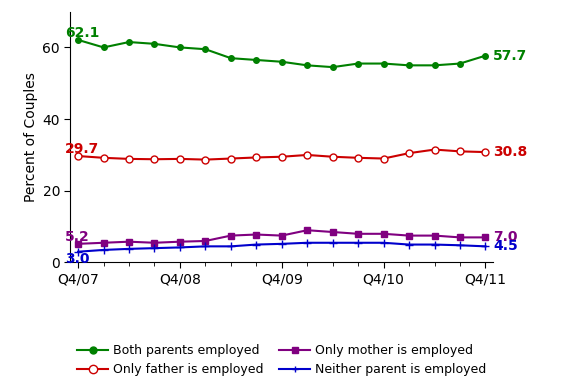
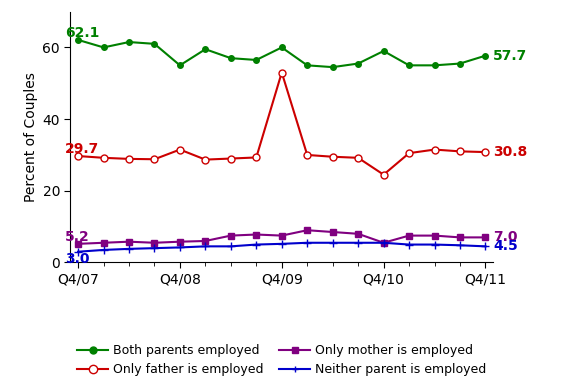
Both parents employed/Q4/08: 60.0 -> 55.0
Only father is employed/Q4/08: 28.9 -> 31.5
Both parents employed/Q4/09: 56.0 -> 60.0
Only father is employed/Q4/09: 29.5 -> 53.0
Both parents employed/Q4/10: 55.5 -> 59.0
Only father is employed/Q4/10: 29.0 -> 24.5
Only mother is employed/Q4/10: 8.0 -> 5.5
